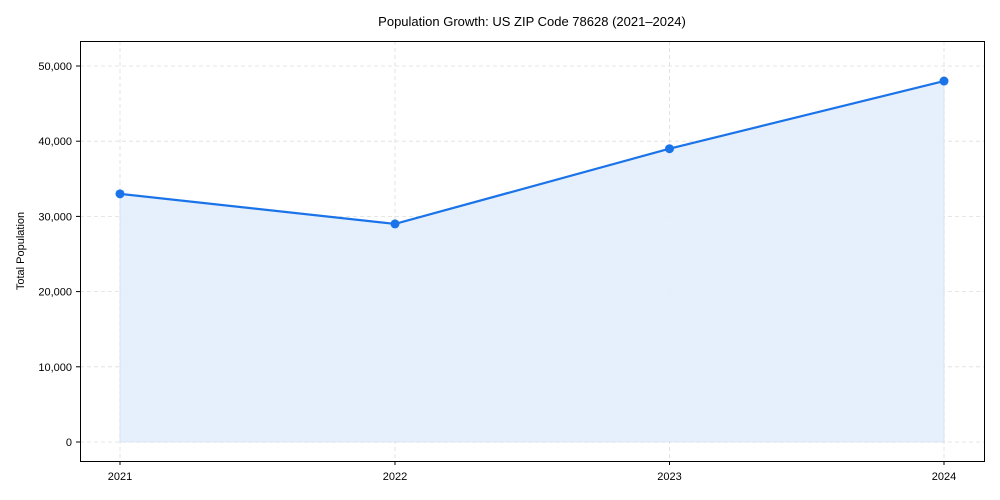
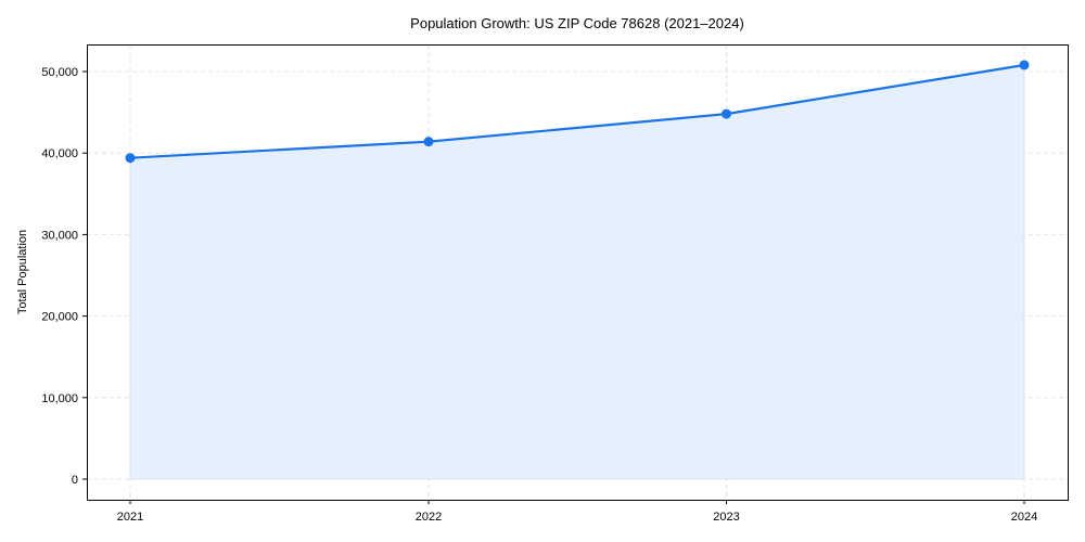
2021: 33000 -> 39000
2022: 29000 -> 41000
2023: 39000 -> 45000
2024: 48000 -> 51000
